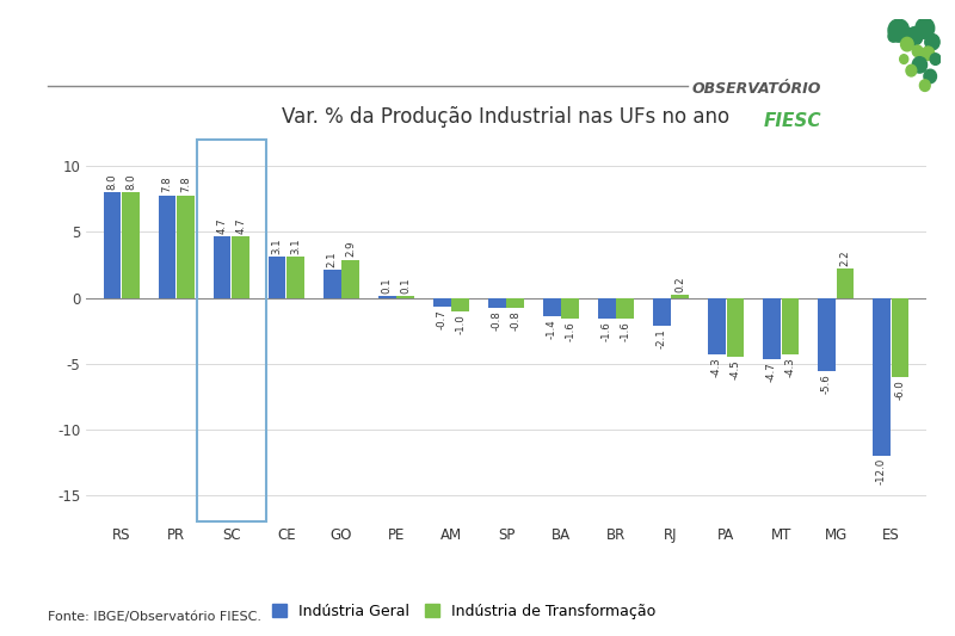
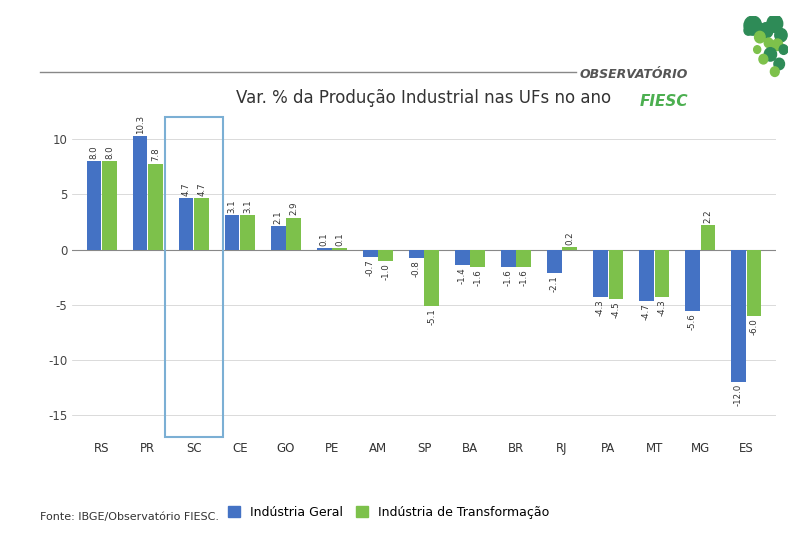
Indústria Geral/PR: 7.8 -> 10.3
Indústria de Transformação/SP: -0.8 -> -5.1
